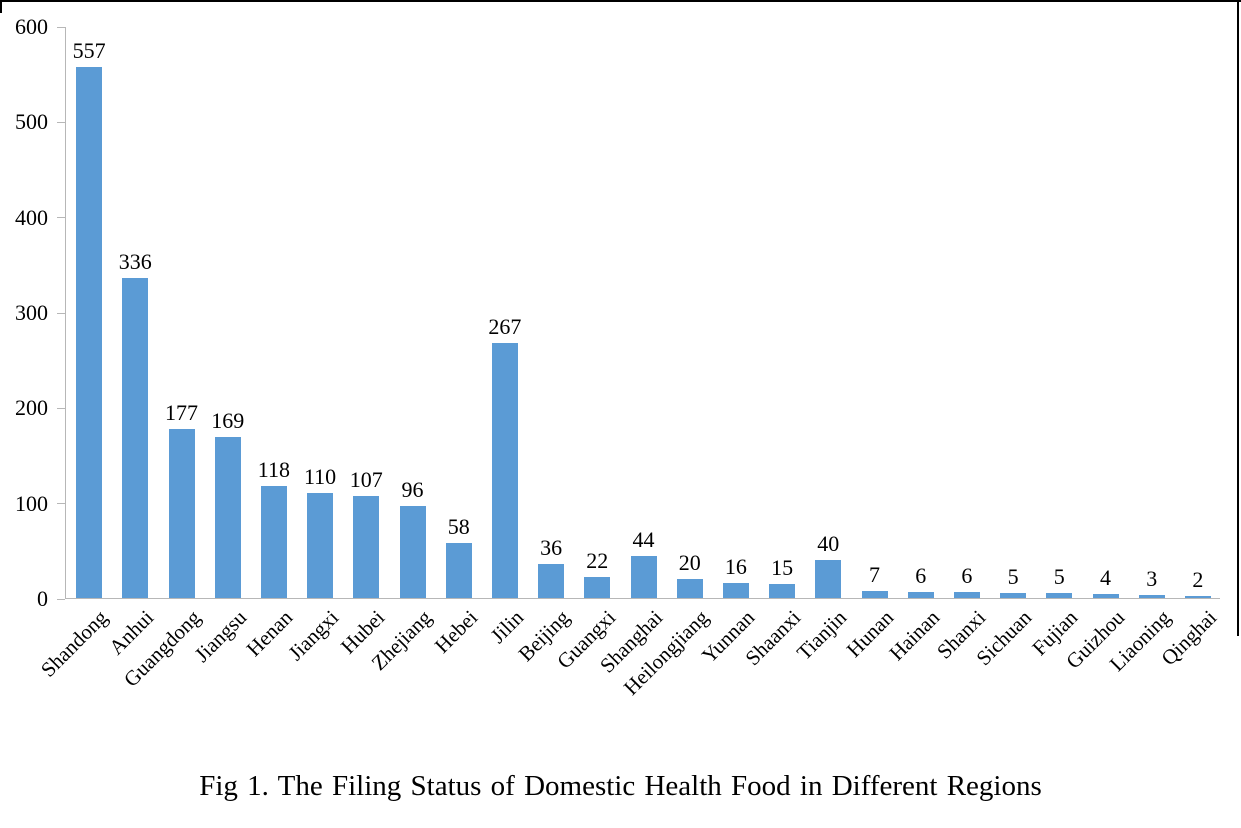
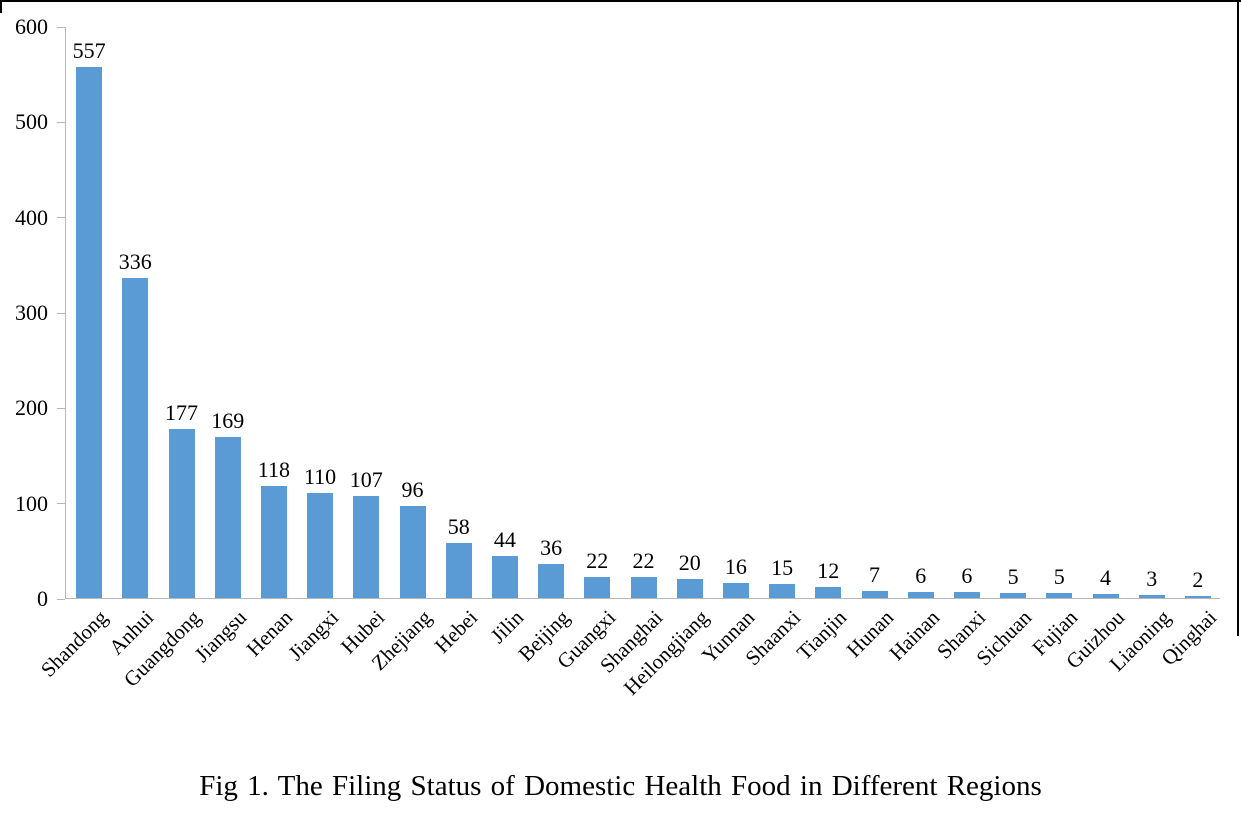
Jilin: 267 -> 44
Shanghai: 44 -> 22
Tianjin: 40 -> 12
